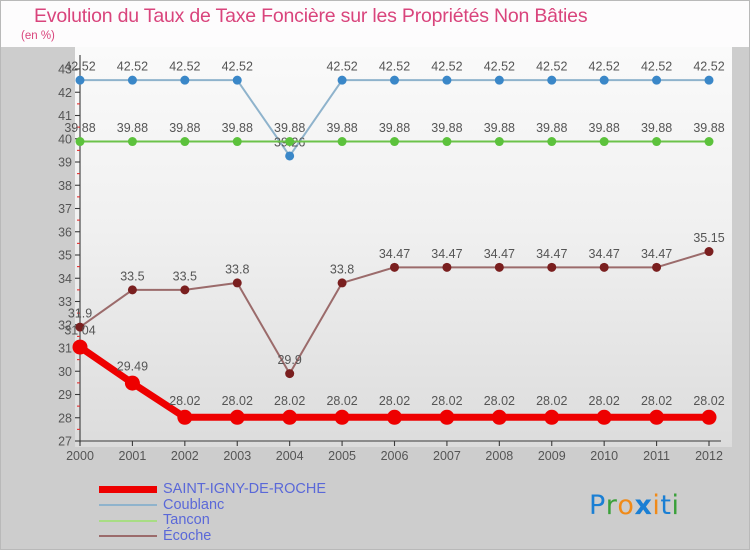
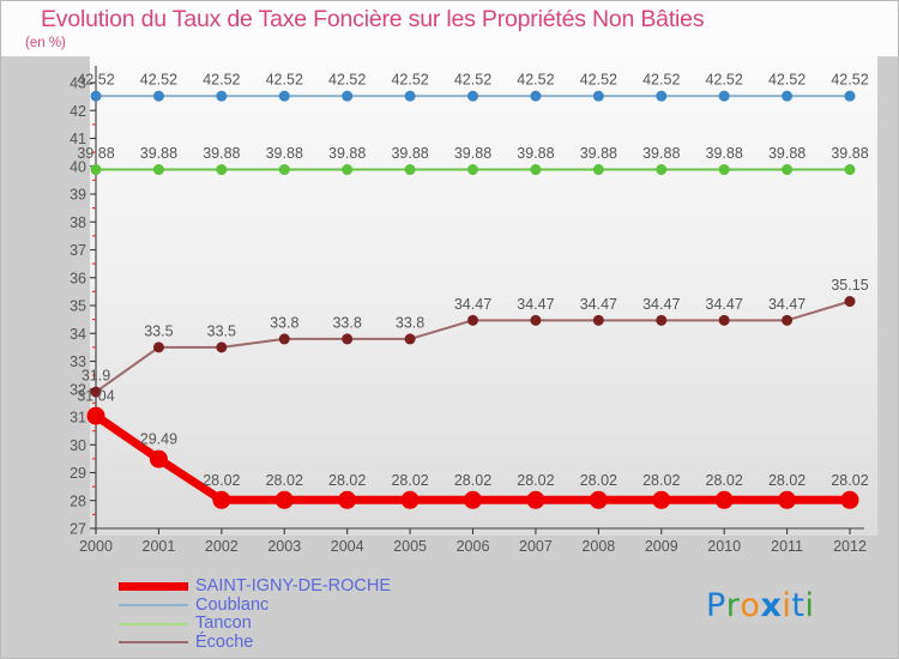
Coublanc/2004: 39.26 -> 42.52
Écoche/2004: 29.9 -> 33.8
